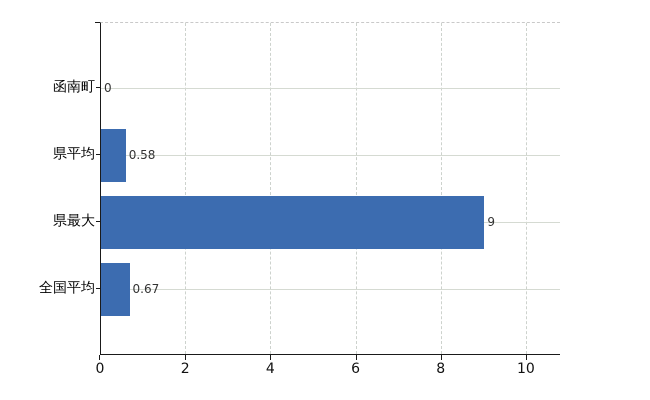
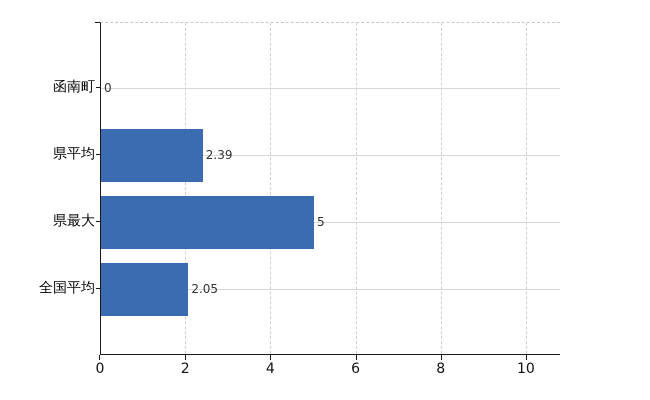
県平均: 0.58 -> 2.39
県最大: 9 -> 5
全国平均: 0.67 -> 2.05
